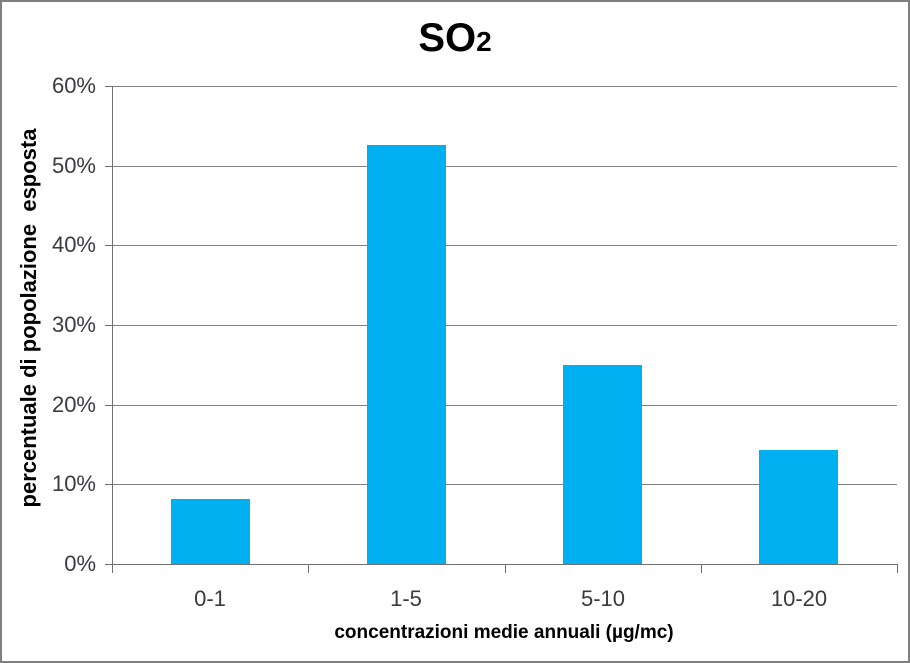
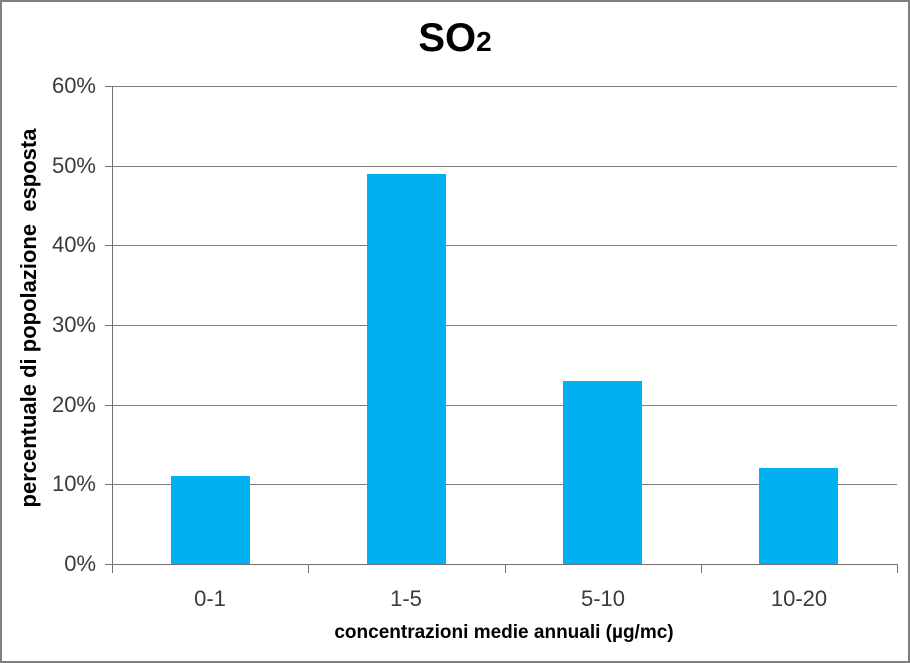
0-1: 8% -> 11%
1-5: 53% -> 49%
5-10: 25% -> 23%
10-20: 14% -> 12%
